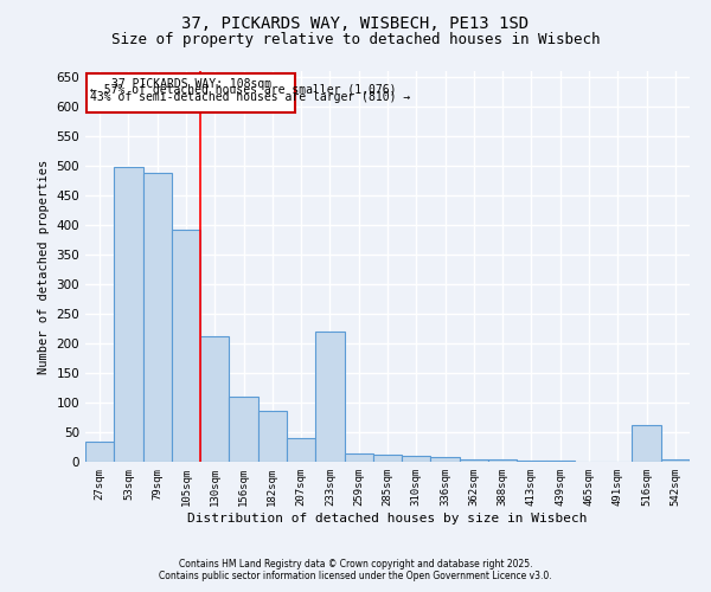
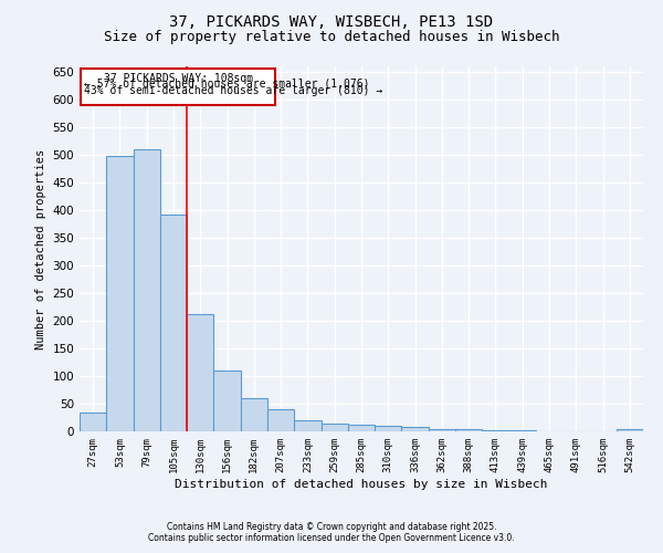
79sqm: 488 -> 510
182sqm: 86 -> 60
233sqm: 220 -> 20
516sqm: 62 -> 1
